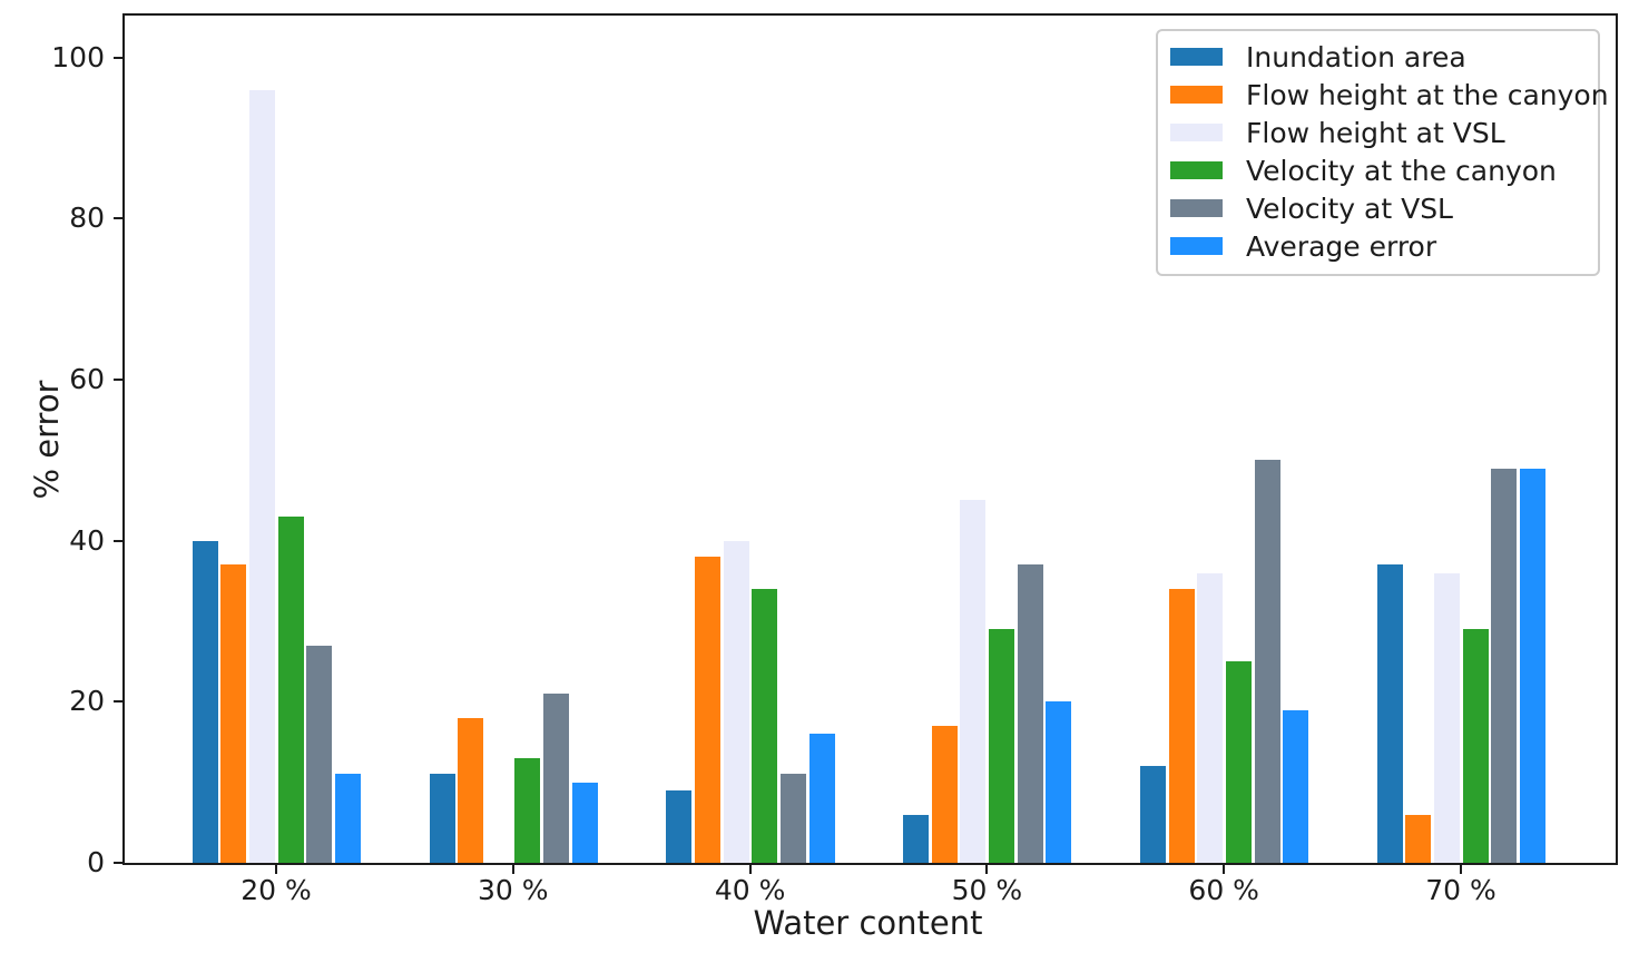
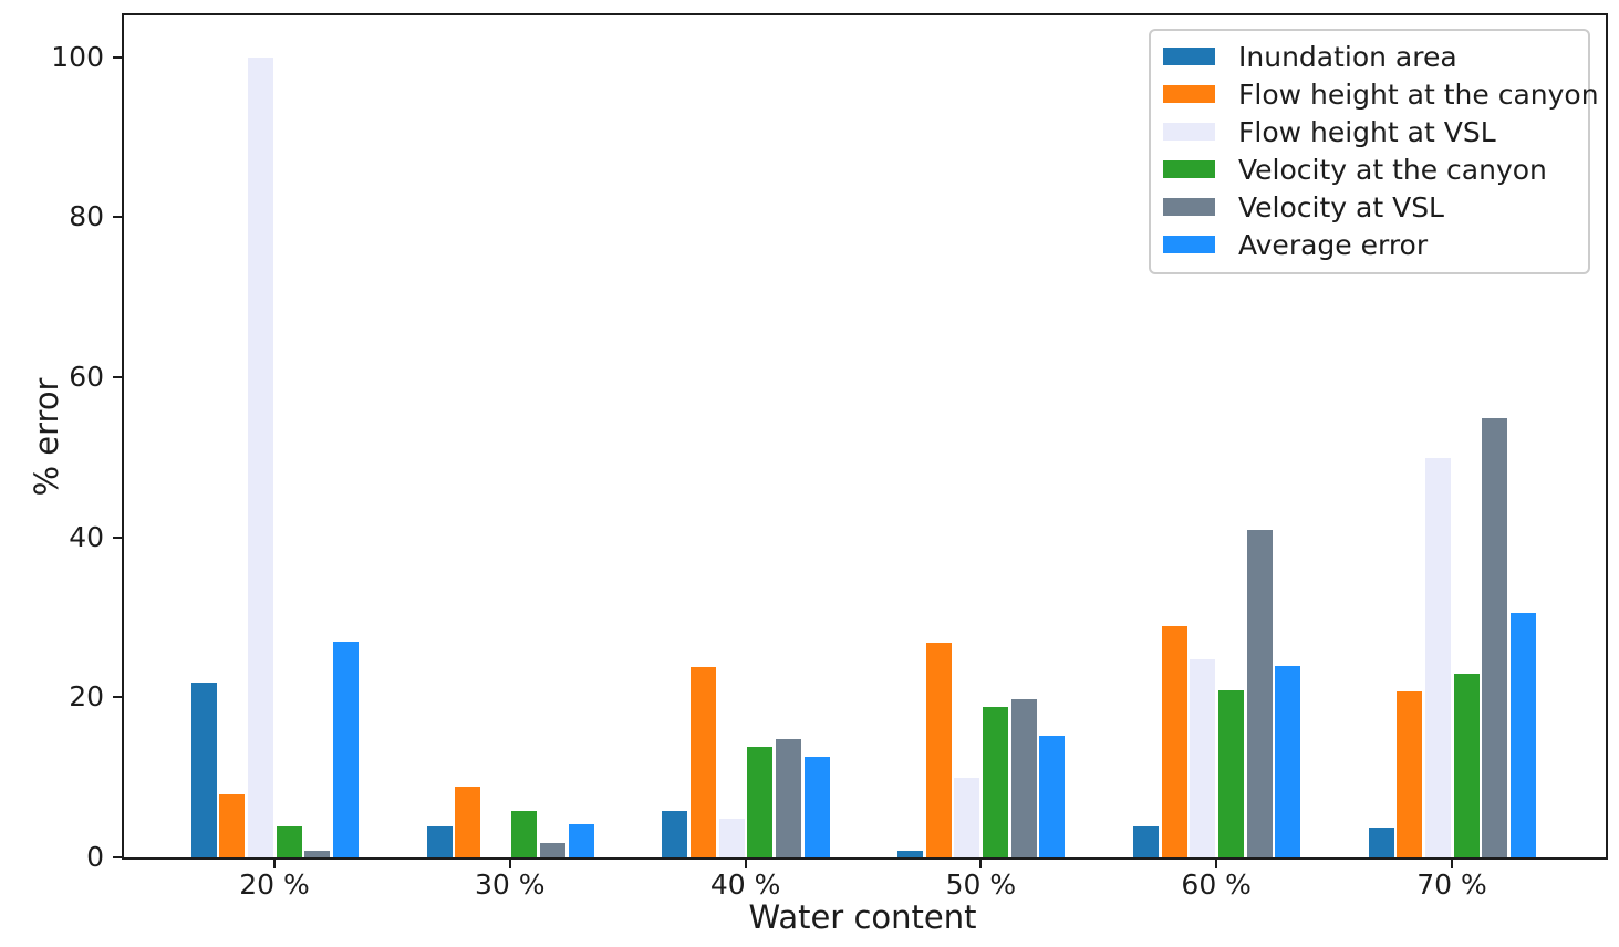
Inundation area/20 %: 40 -> 22
Flow height at the canyon/20 %: 37 -> 8
Flow height at VSL/20 %: 96 -> 100
Velocity at the canyon/20 %: 43 -> 4
Velocity at VSL/20 %: 27 -> 1
Average error/20 %: 11 -> 27
Inundation area/30 %: 11 -> 4
Flow height at the canyon/30 %: 18 -> 9
Velocity at the canyon/30 %: 13 -> 6
Velocity at VSL/30 %: 21 -> 2
Average error/30 %: 10 -> 4
Inundation area/40 %: 9 -> 6
Flow height at the canyon/40 %: 38 -> 24
Flow height at VSL/40 %: 40 -> 5
Velocity at the canyon/40 %: 34 -> 14
Velocity at VSL/40 %: 11 -> 15
Average error/40 %: 16 -> 13
Inundation area/50 %: 6 -> 1
Flow height at the canyon/50 %: 17 -> 27
Flow height at VSL/50 %: 45 -> 10
Velocity at the canyon/50 %: 29 -> 19
Velocity at VSL/50 %: 37 -> 20
Average error/50 %: 20 -> 15
Inundation area/60 %: 12 -> 4
Flow height at the canyon/60 %: 34 -> 29
Flow height at VSL/60 %: 36 -> 25
Velocity at the canyon/60 %: 25 -> 21
Velocity at VSL/60 %: 50 -> 41
Average error/60 %: 19 -> 24
Inundation area/70 %: 37 -> 4
Flow height at the canyon/70 %: 6 -> 21
Flow height at VSL/70 %: 36 -> 50
Velocity at the canyon/70 %: 29 -> 23
Velocity at VSL/70 %: 49 -> 55
Average error/70 %: 49 -> 30
